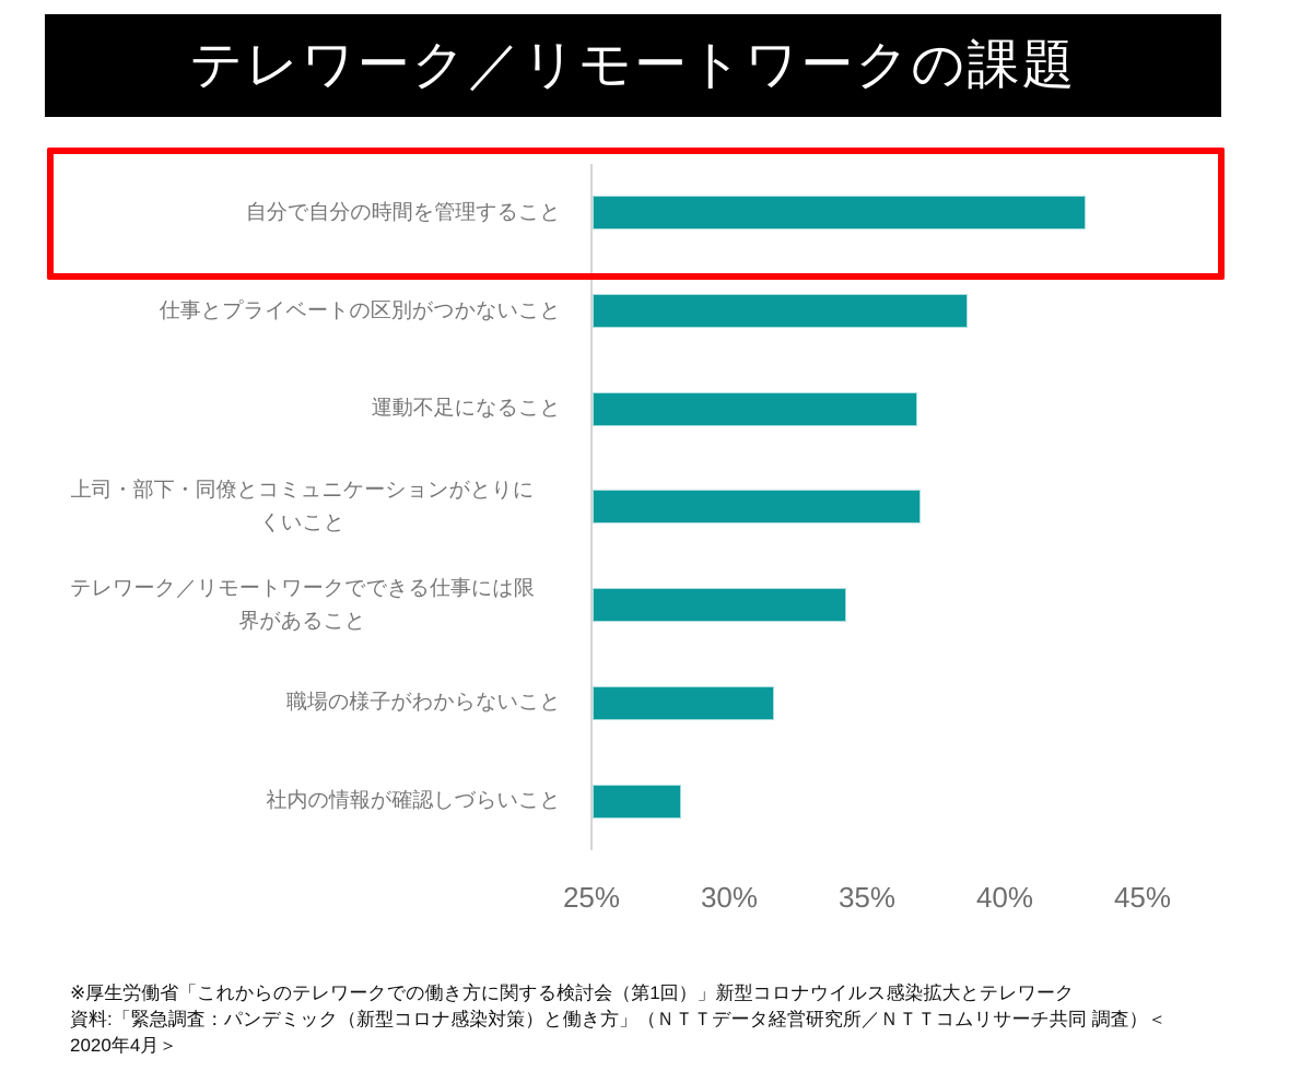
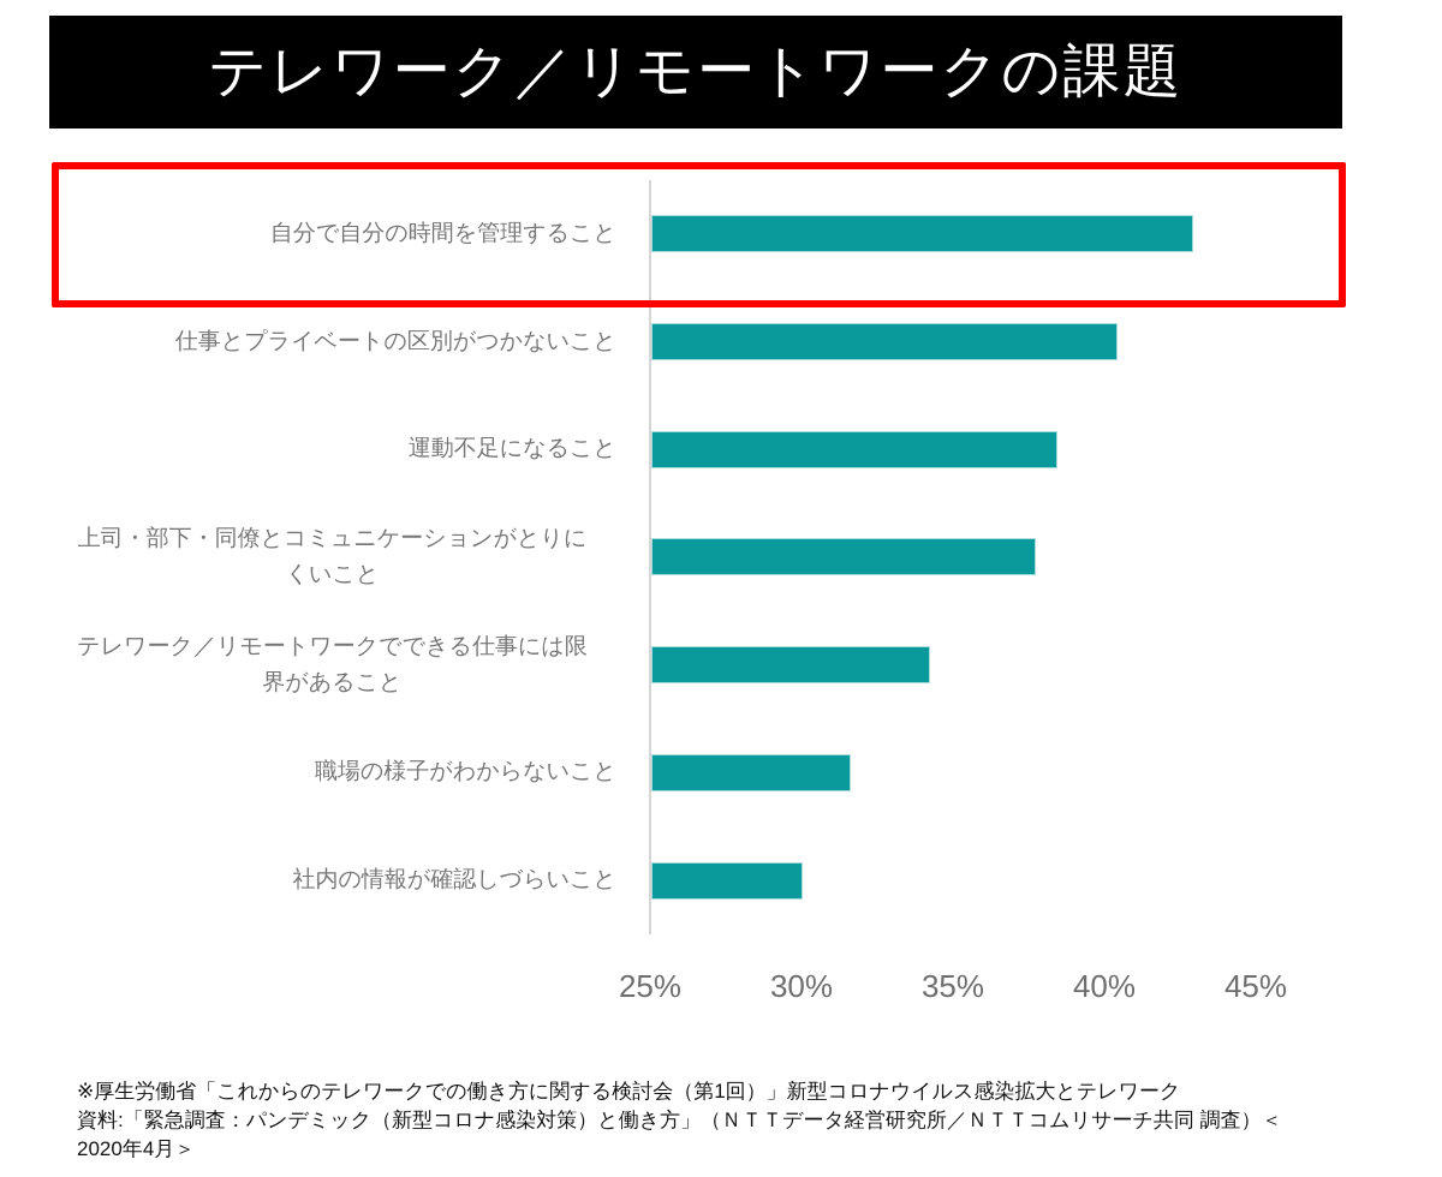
仕事とプライベートの区別がつかないこと: 38.6% -> 40.4%
運動不足になること: 36.8% -> 38.4%
上司・部下・同僚とコミュニケーションがとりにくいこと: 36.9% -> 37.7%
社内の情報が確認しづらいこと: 28.2% -> 30.0%
